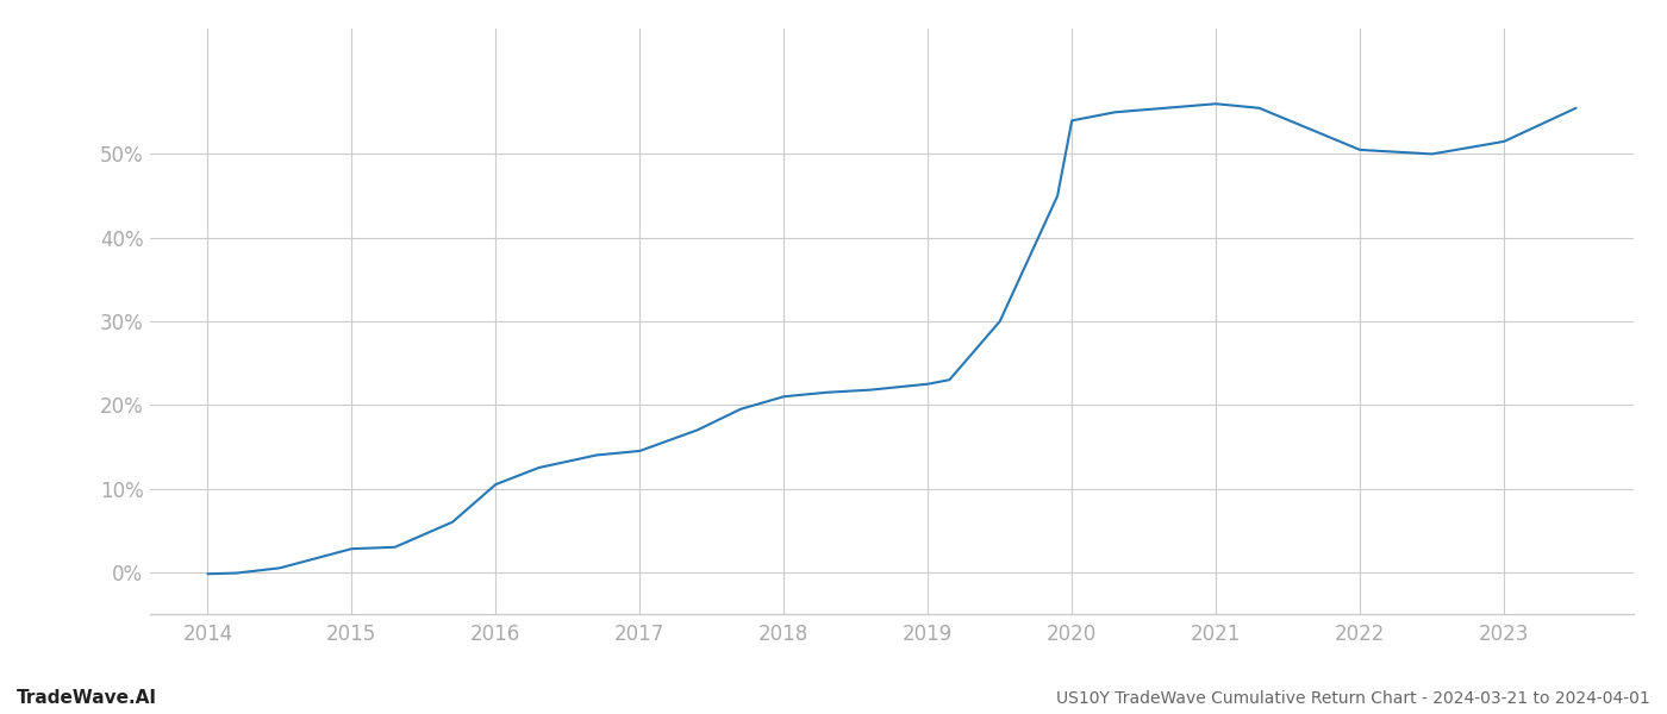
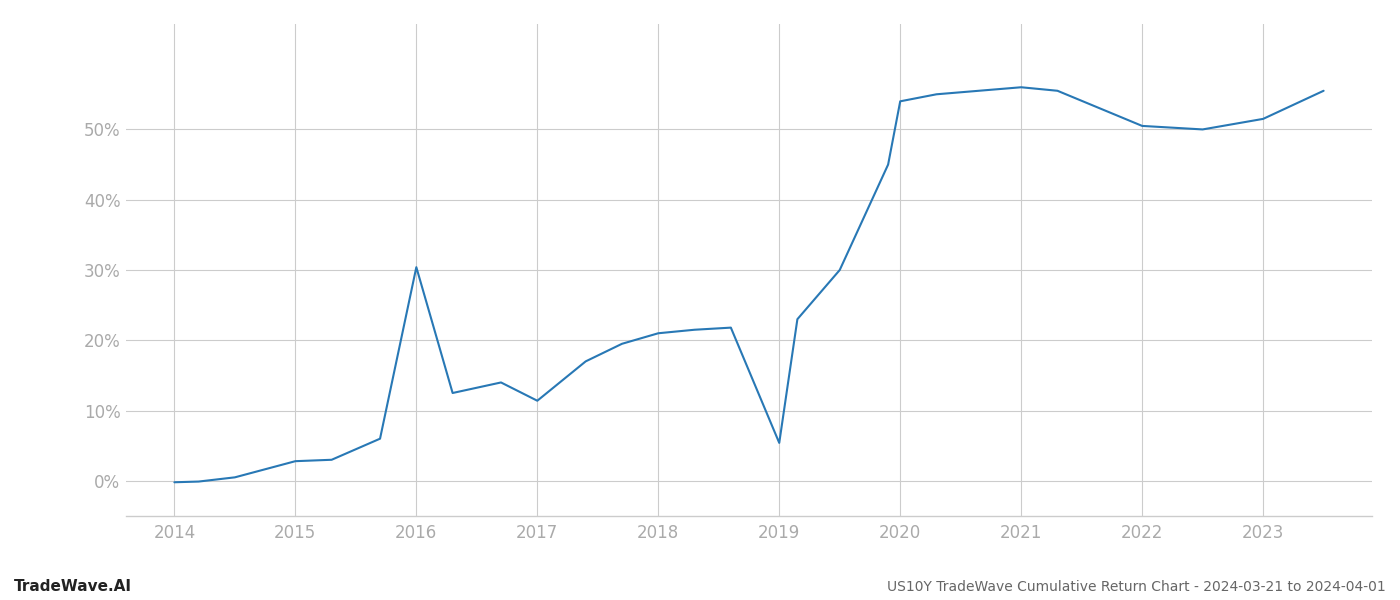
2016: 10.5% -> 30.4%
2017: 14.5% -> 11.4%
2019: 22.5% -> 5.4%
